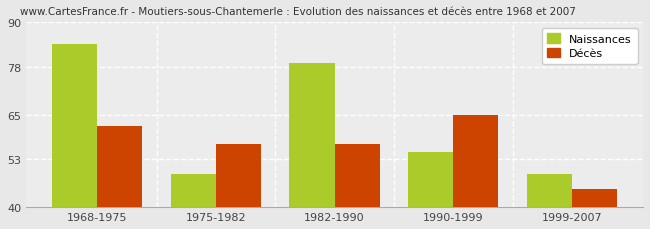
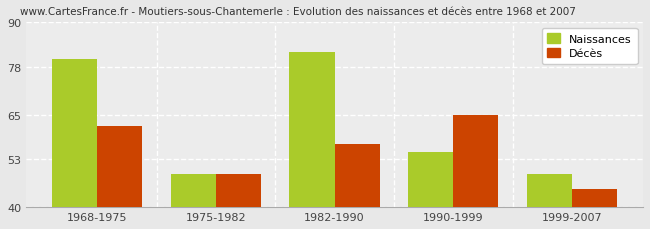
Naissances/1968-1975: 84 -> 80
Décès/1975-1982: 57 -> 49
Naissances/1982-1990: 79 -> 82
